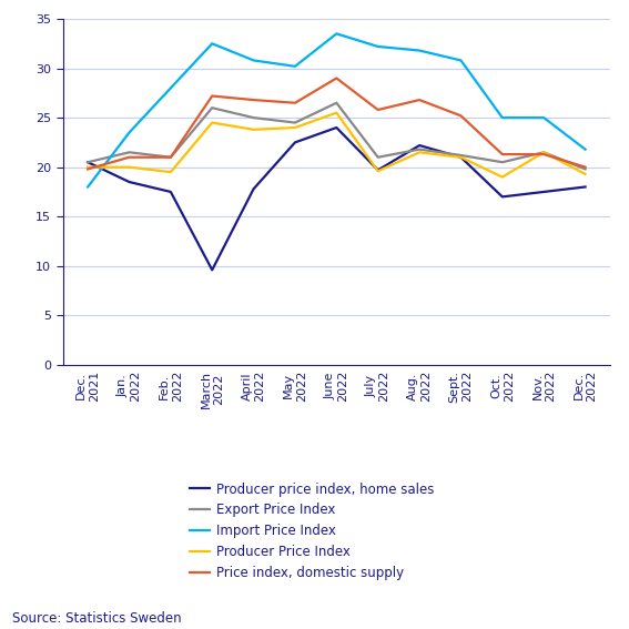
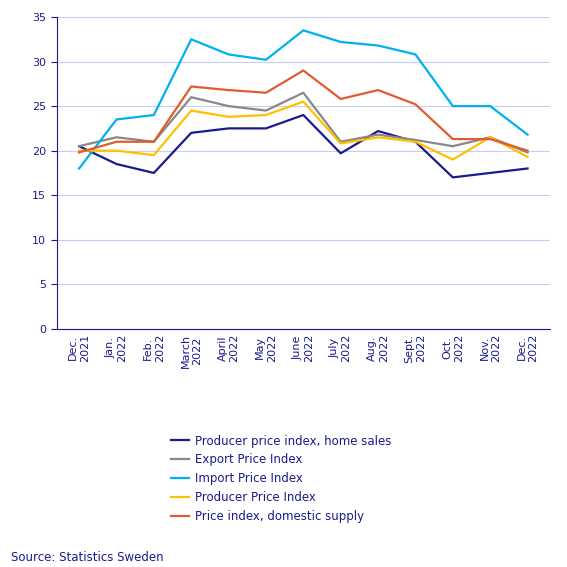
Import Price Index/Feb. 2022: 28.0 -> 24.0
Producer price index, home sales/March 2022: 9.6 -> 22.0
Producer price index, home sales/April 2022: 17.8 -> 22.5
Producer Price Index/July 2022: 19.6 -> 20.8
